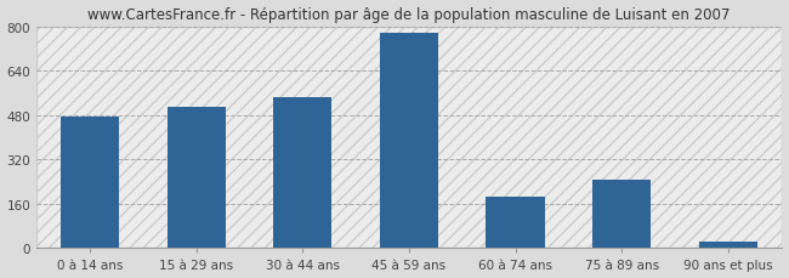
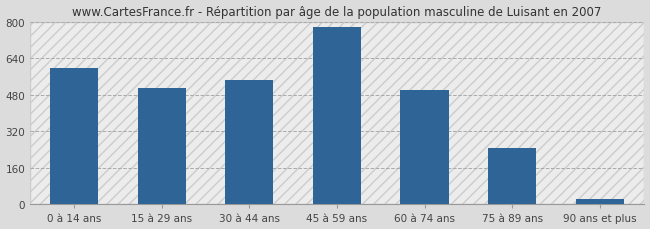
0 à 14 ans: 475 -> 595
60 à 74 ans: 185 -> 500
